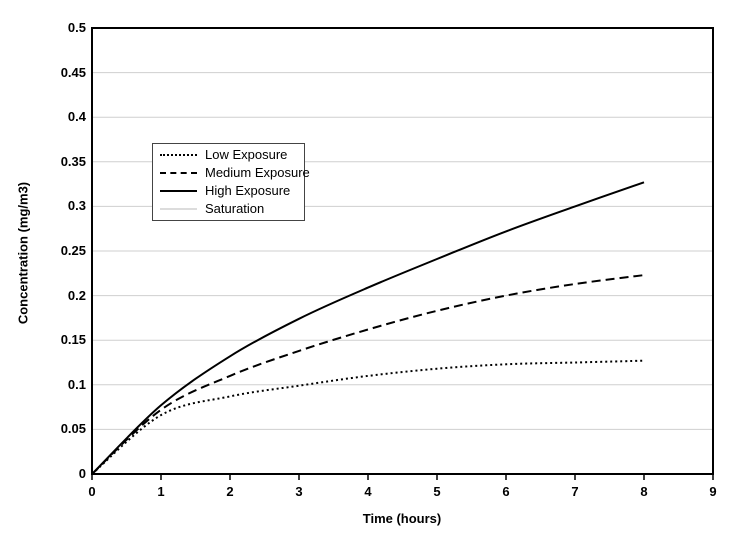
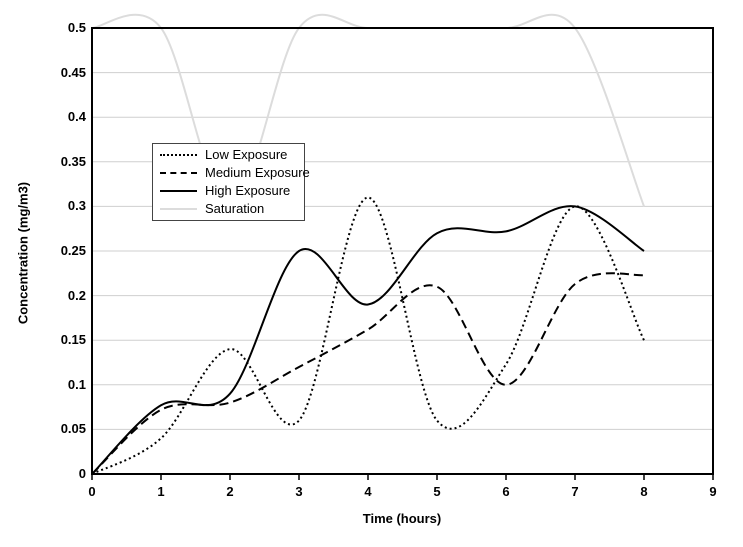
Low Exposure/1: 0.07 -> 0.04
Low Exposure/2: 0.09 -> 0.14
Medium Exposure/2: 0.11 -> 0.08
High Exposure/2: 0.13 -> 0.09
Saturation/2: 0.5 -> 0.3
Low Exposure/3: 0.10 -> 0.06
Medium Exposure/3: 0.14 -> 0.12
High Exposure/3: 0.17 -> 0.25
Low Exposure/4: 0.11 -> 0.31
High Exposure/4: 0.21 -> 0.19
Low Exposure/5: 0.12 -> 0.06
Medium Exposure/5: 0.18 -> 0.21
High Exposure/5: 0.24 -> 0.27
Medium Exposure/6: 0.20 -> 0.10
Low Exposure/7: 0.12 -> 0.30
Low Exposure/8: 0.13 -> 0.15
High Exposure/8: 0.33 -> 0.25
Saturation/8: 0.5 -> 0.3
